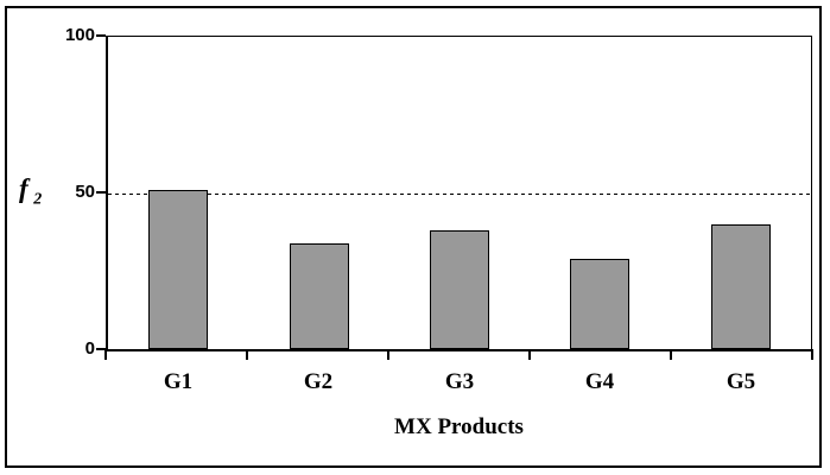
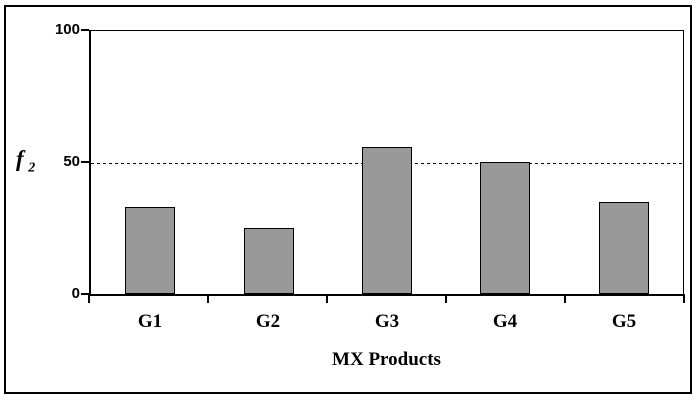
G1: 51 -> 33
G2: 34 -> 25
G3: 38 -> 56
G4: 29 -> 50
G5: 40 -> 35
